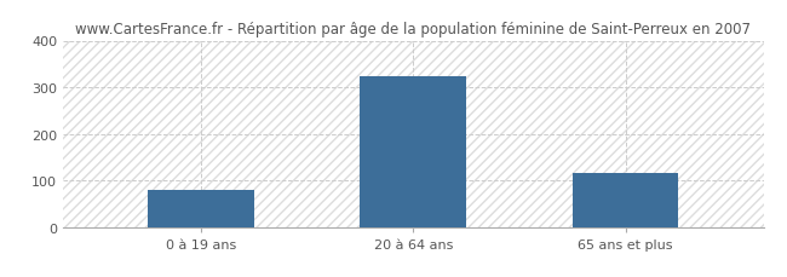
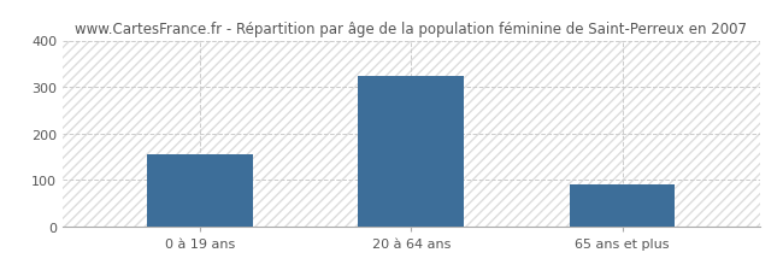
0 à 19 ans: 80 -> 155
65 ans et plus: 115 -> 90
